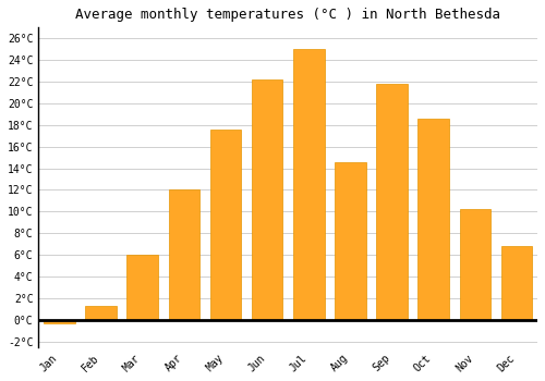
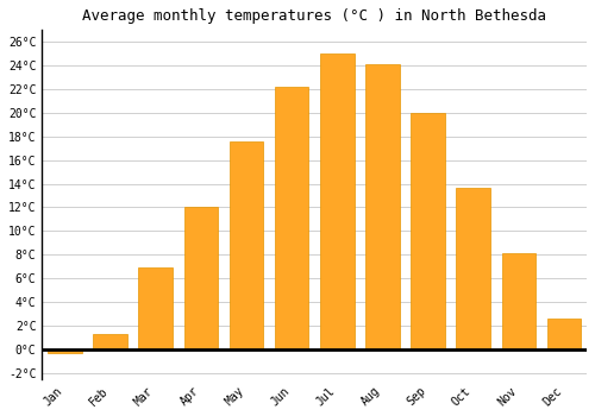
Mar: 6.0°C -> 6.9°C
Aug: 14.6°C -> 24.1°C
Sep: 21.8°C -> 20.0°C
Oct: 18.6°C -> 13.7°C
Nov: 10.2°C -> 8.1°C
Dec: 6.8°C -> 2.6°C
